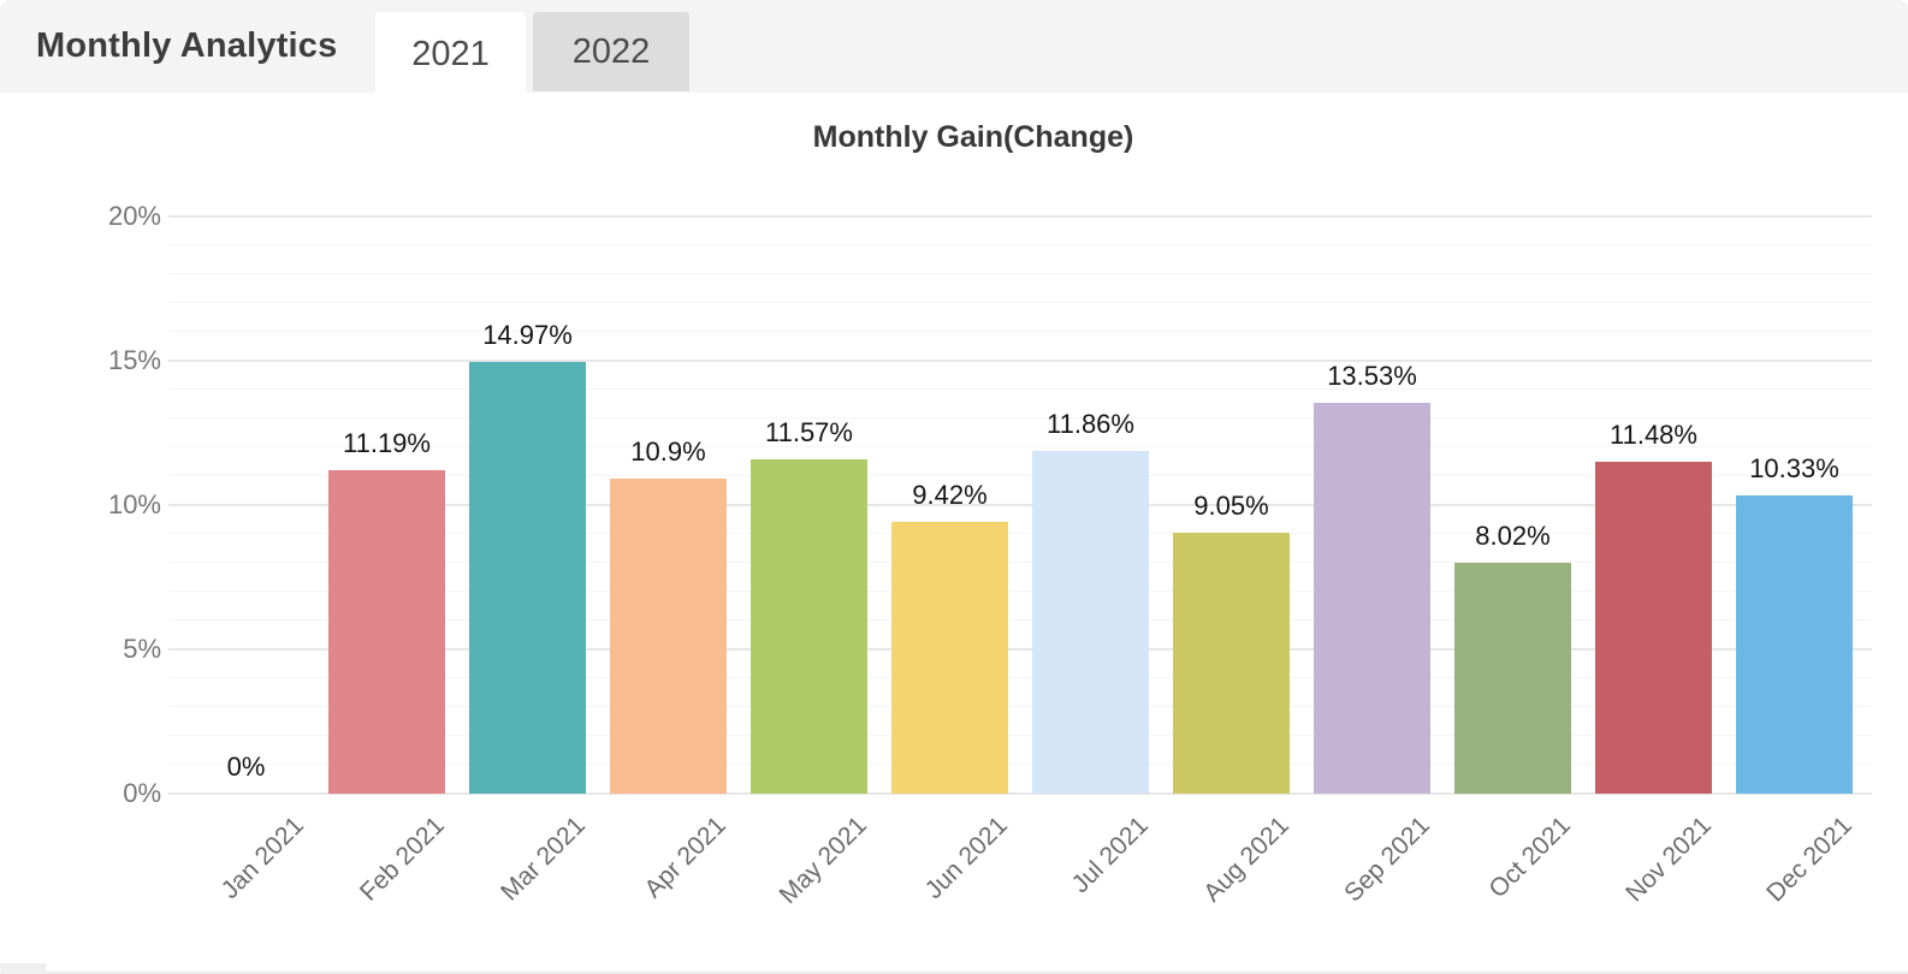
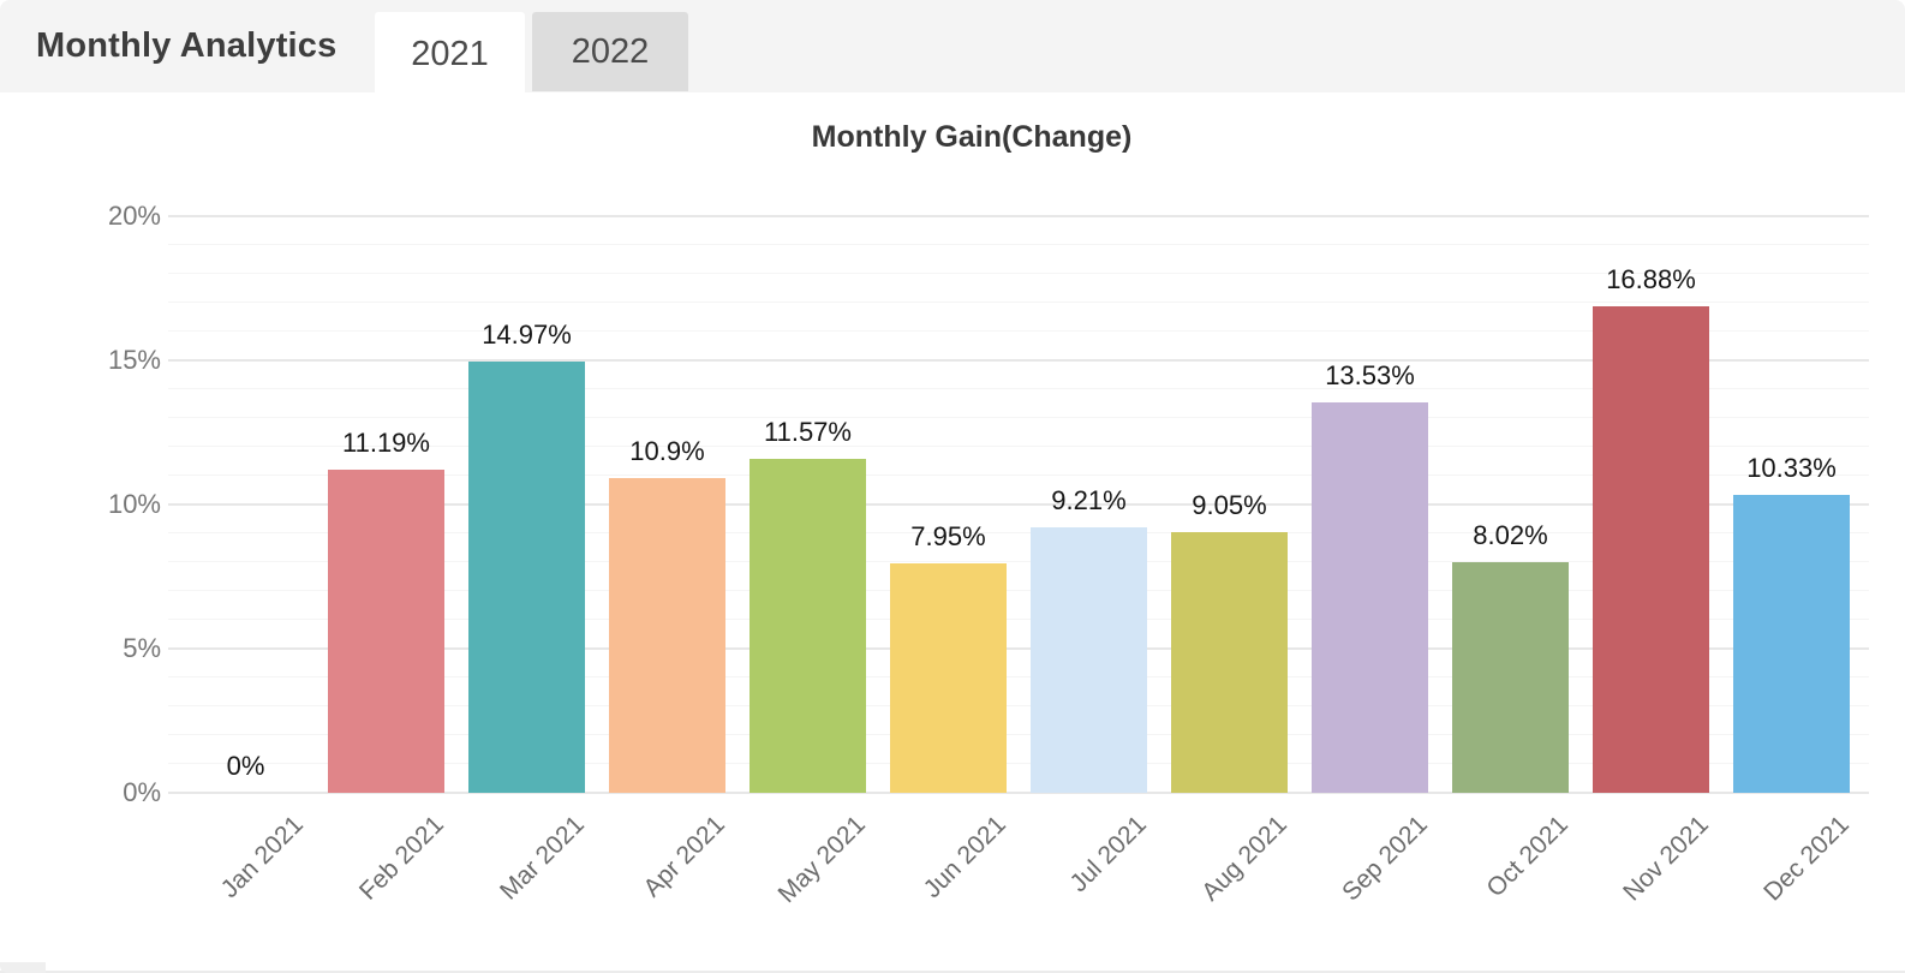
Jun 2021: 9.42% -> 7.95%
Jul 2021: 11.86% -> 9.21%
Nov 2021: 11.48% -> 16.88%
